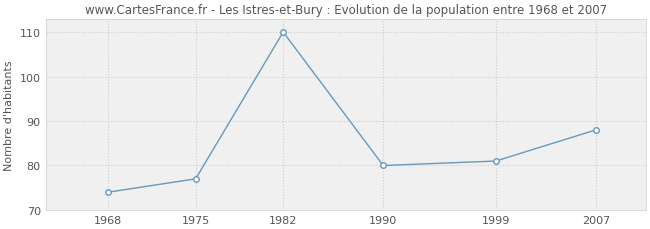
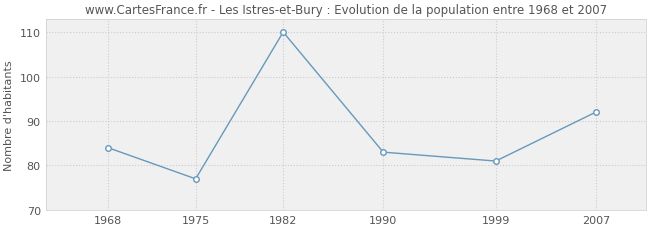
1968: 74 -> 84
1990: 80 -> 83
2007: 88 -> 92
